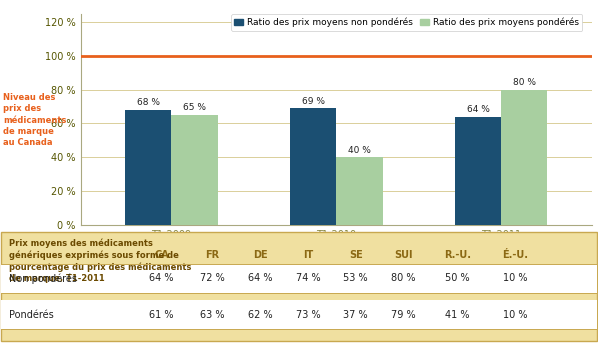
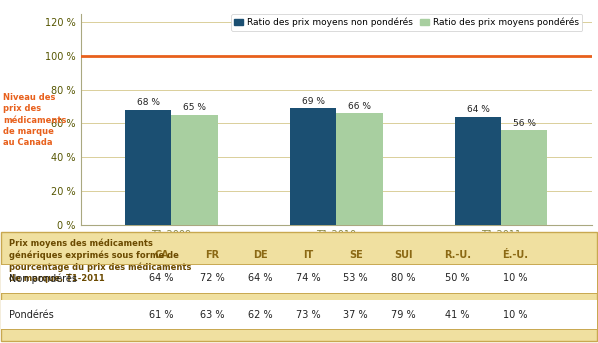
Ratio des prix moyens pondérés/T1-2010: 40 -> 66
Ratio des prix moyens pondérés/T1-2011: 80 -> 56
